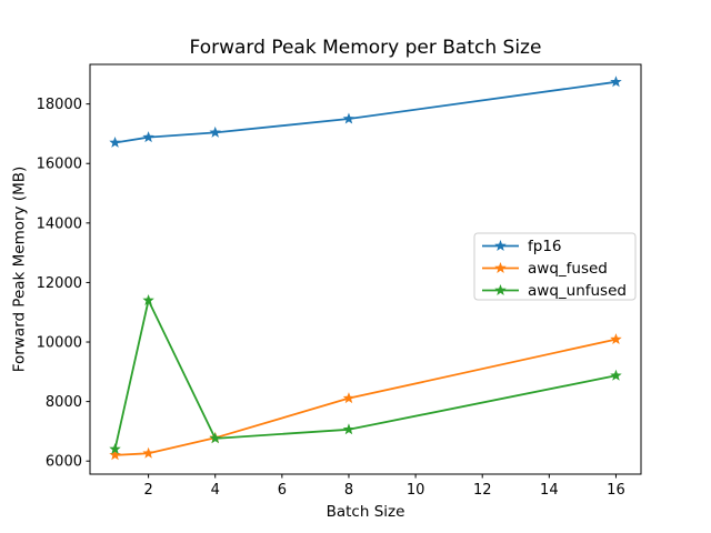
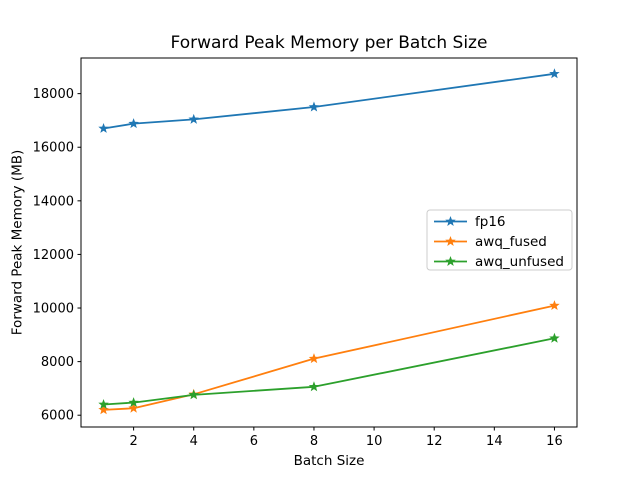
awq_unfused/2: 11400 -> 6500
